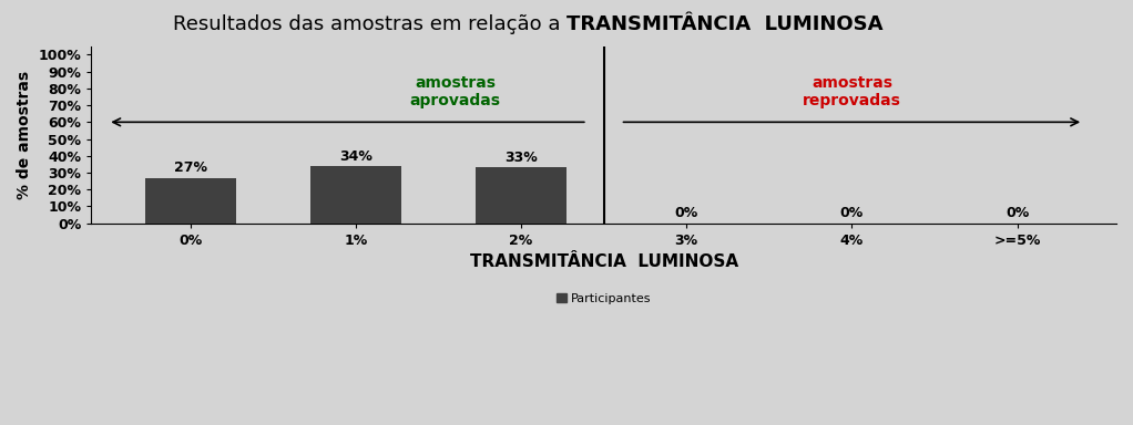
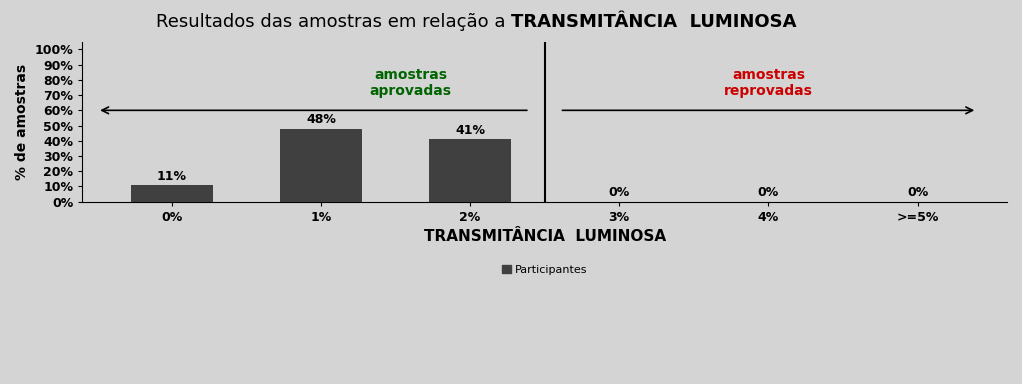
0%: 27% -> 11%
1%: 34% -> 48%
2%: 33% -> 41%
